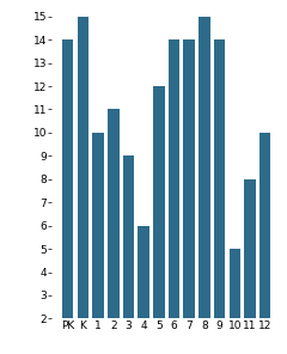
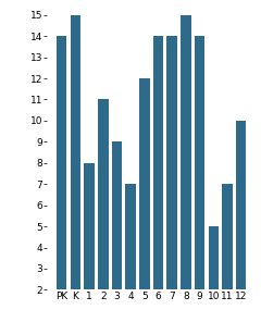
1: 10 -> 8
4: 6 -> 7
11: 8 -> 7
